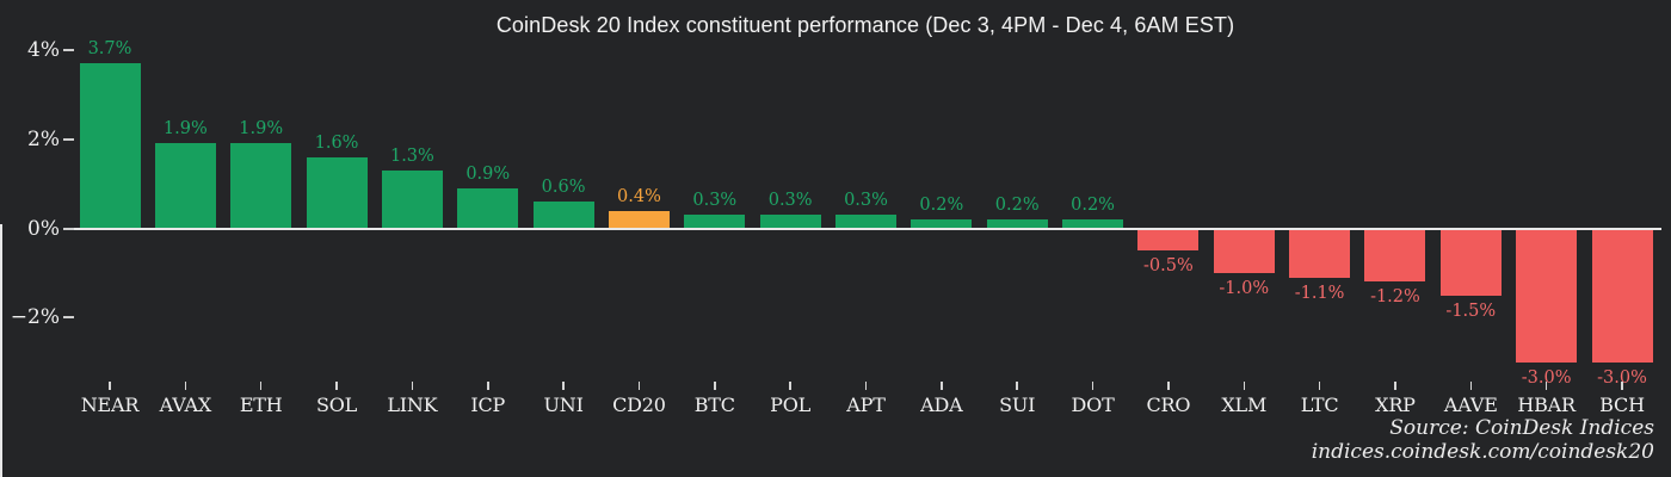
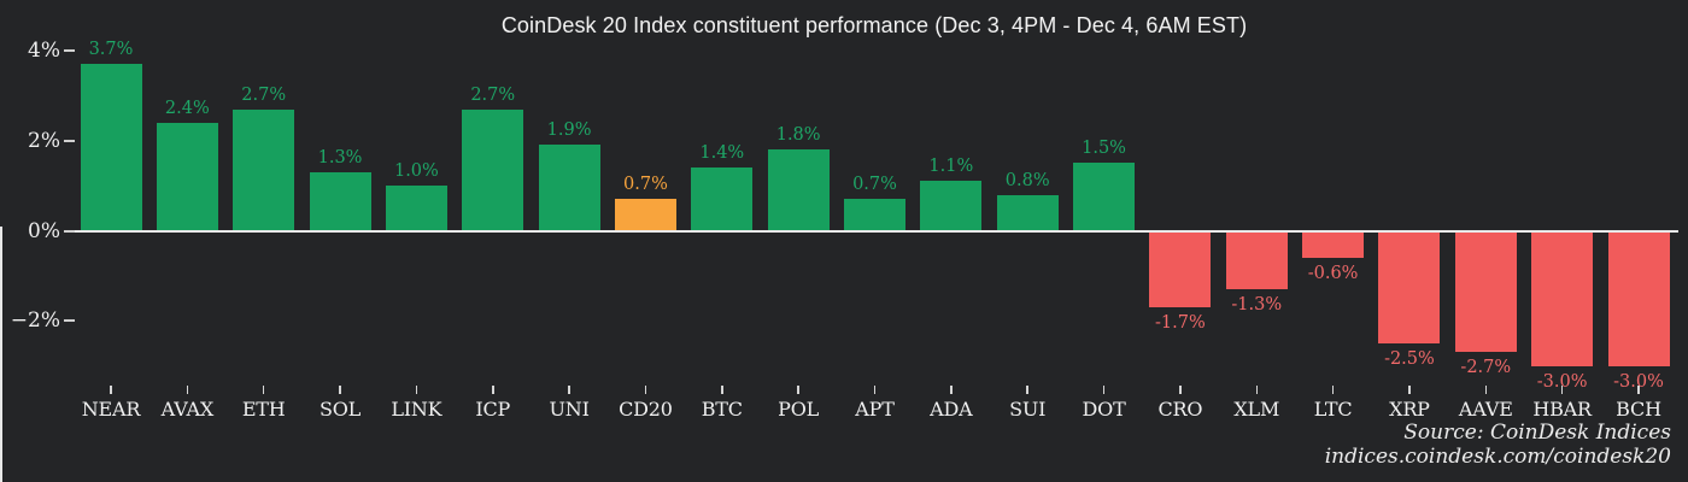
AVAX: 1.9% -> 2.4%
ETH: 1.9% -> 2.7%
SOL: 1.6% -> 1.3%
LINK: 1.3% -> 1.0%
ICP: 0.9% -> 2.7%
UNI: 0.6% -> 1.9%
CD20: 0.4% -> 0.7%
BTC: 0.3% -> 1.4%
POL: 0.3% -> 1.8%
APT: 0.3% -> 0.7%
ADA: 0.2% -> 1.1%
SUI: 0.2% -> 0.8%
DOT: 0.2% -> 1.5%
CRO: -0.5% -> -1.7%
XLM: -1.0% -> -1.3%
LTC: -1.1% -> -0.6%
XRP: -1.2% -> -2.5%
AAVE: -1.5% -> -2.7%
